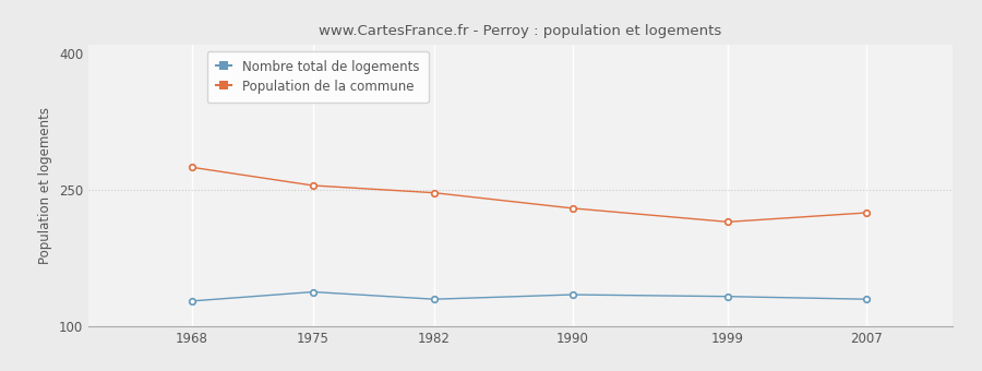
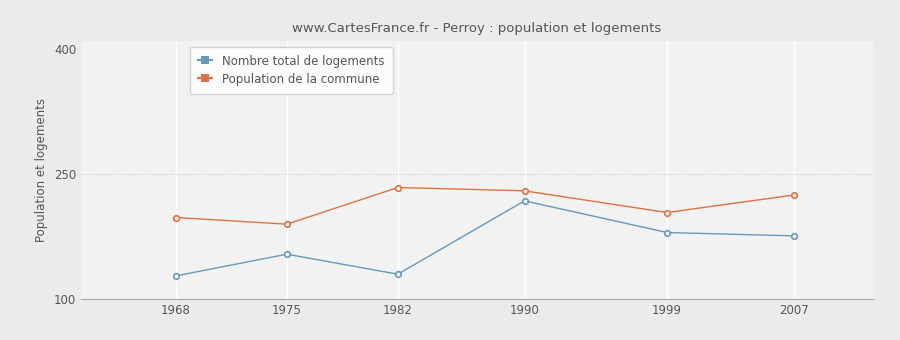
Population de la commune/1968: 275 -> 198
Nombre total de logements/1975: 138 -> 154
Population de la commune/1975: 255 -> 190
Population de la commune/1982: 247 -> 234
Nombre total de logements/1990: 135 -> 218
Nombre total de logements/1999: 133 -> 180
Population de la commune/1999: 215 -> 204
Nombre total de logements/2007: 130 -> 176
